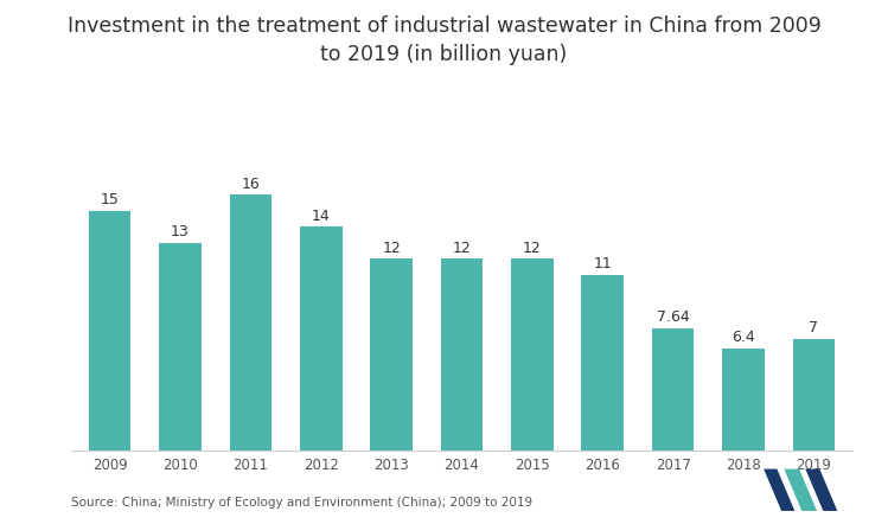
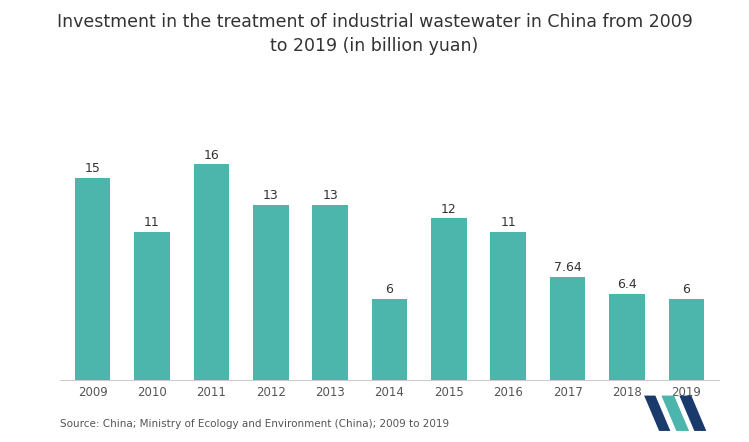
2010: 13 -> 11
2012: 14 -> 13
2013: 12 -> 13
2014: 12 -> 6
2019: 7 -> 6
